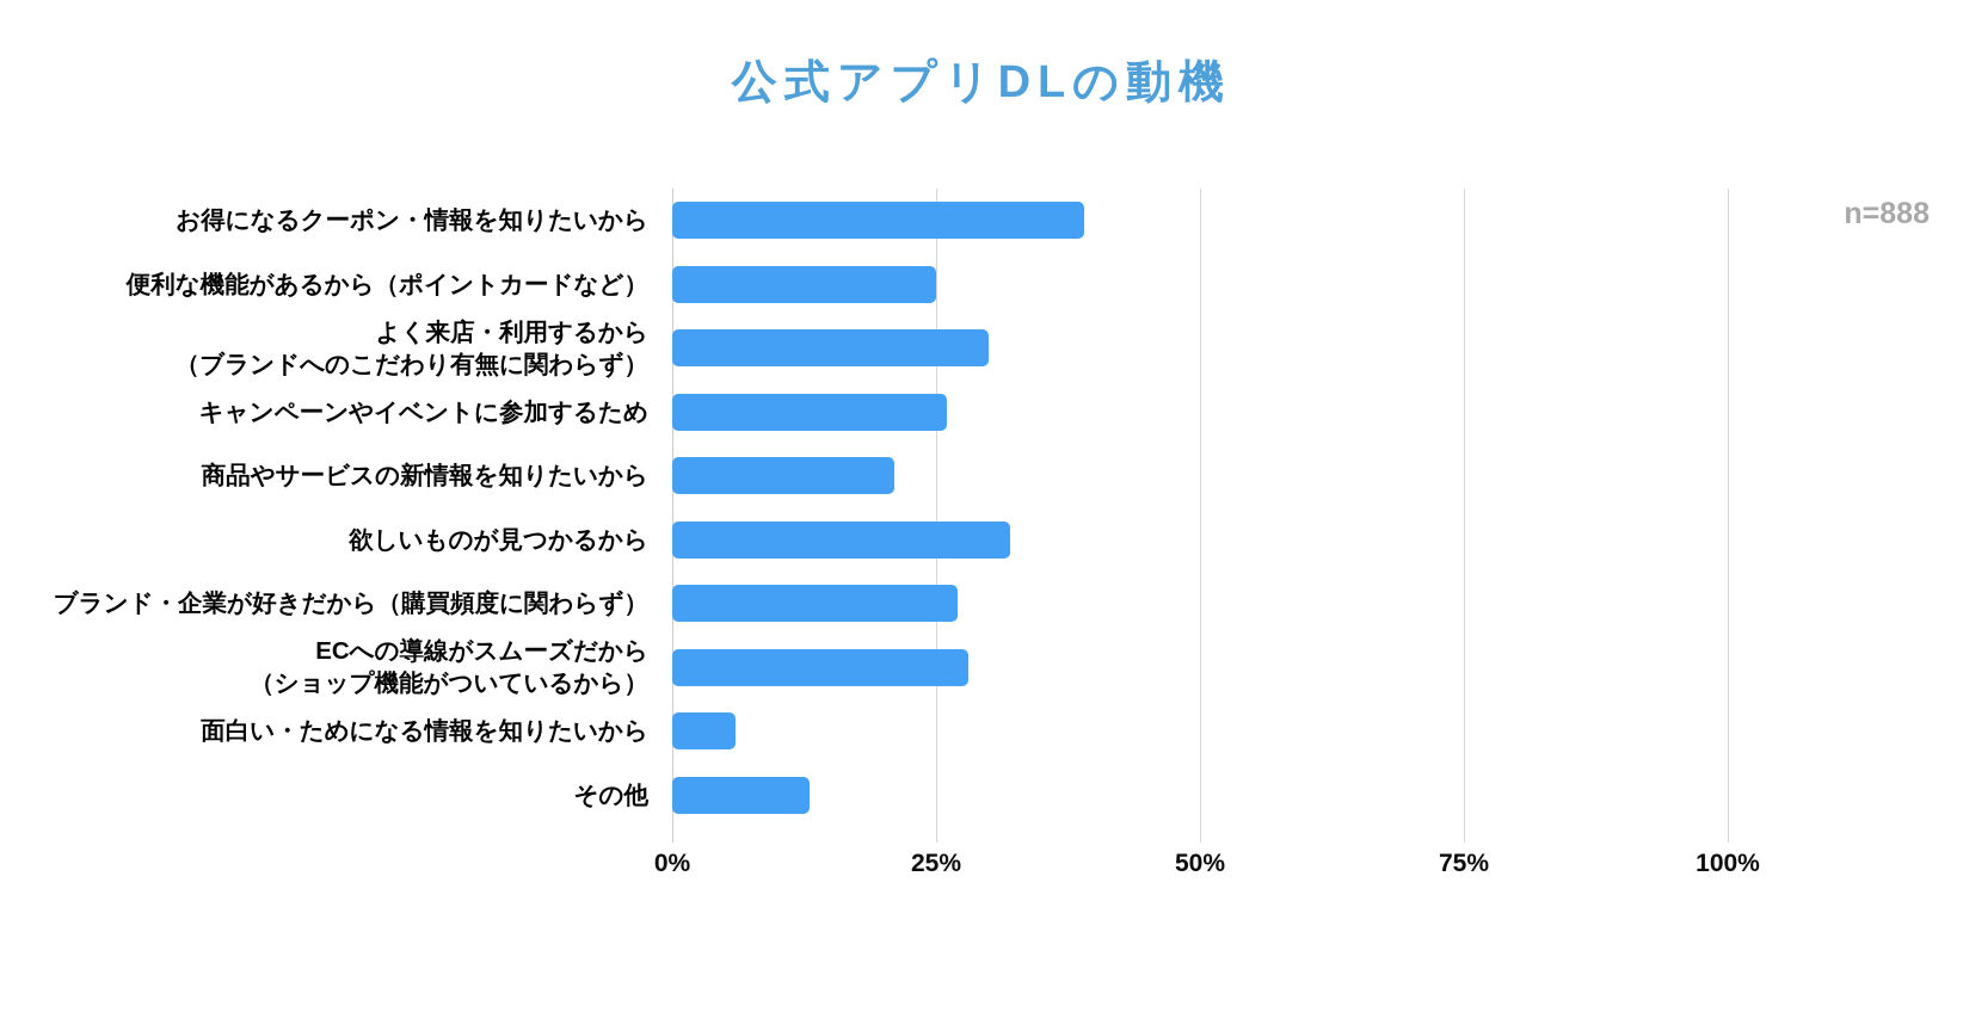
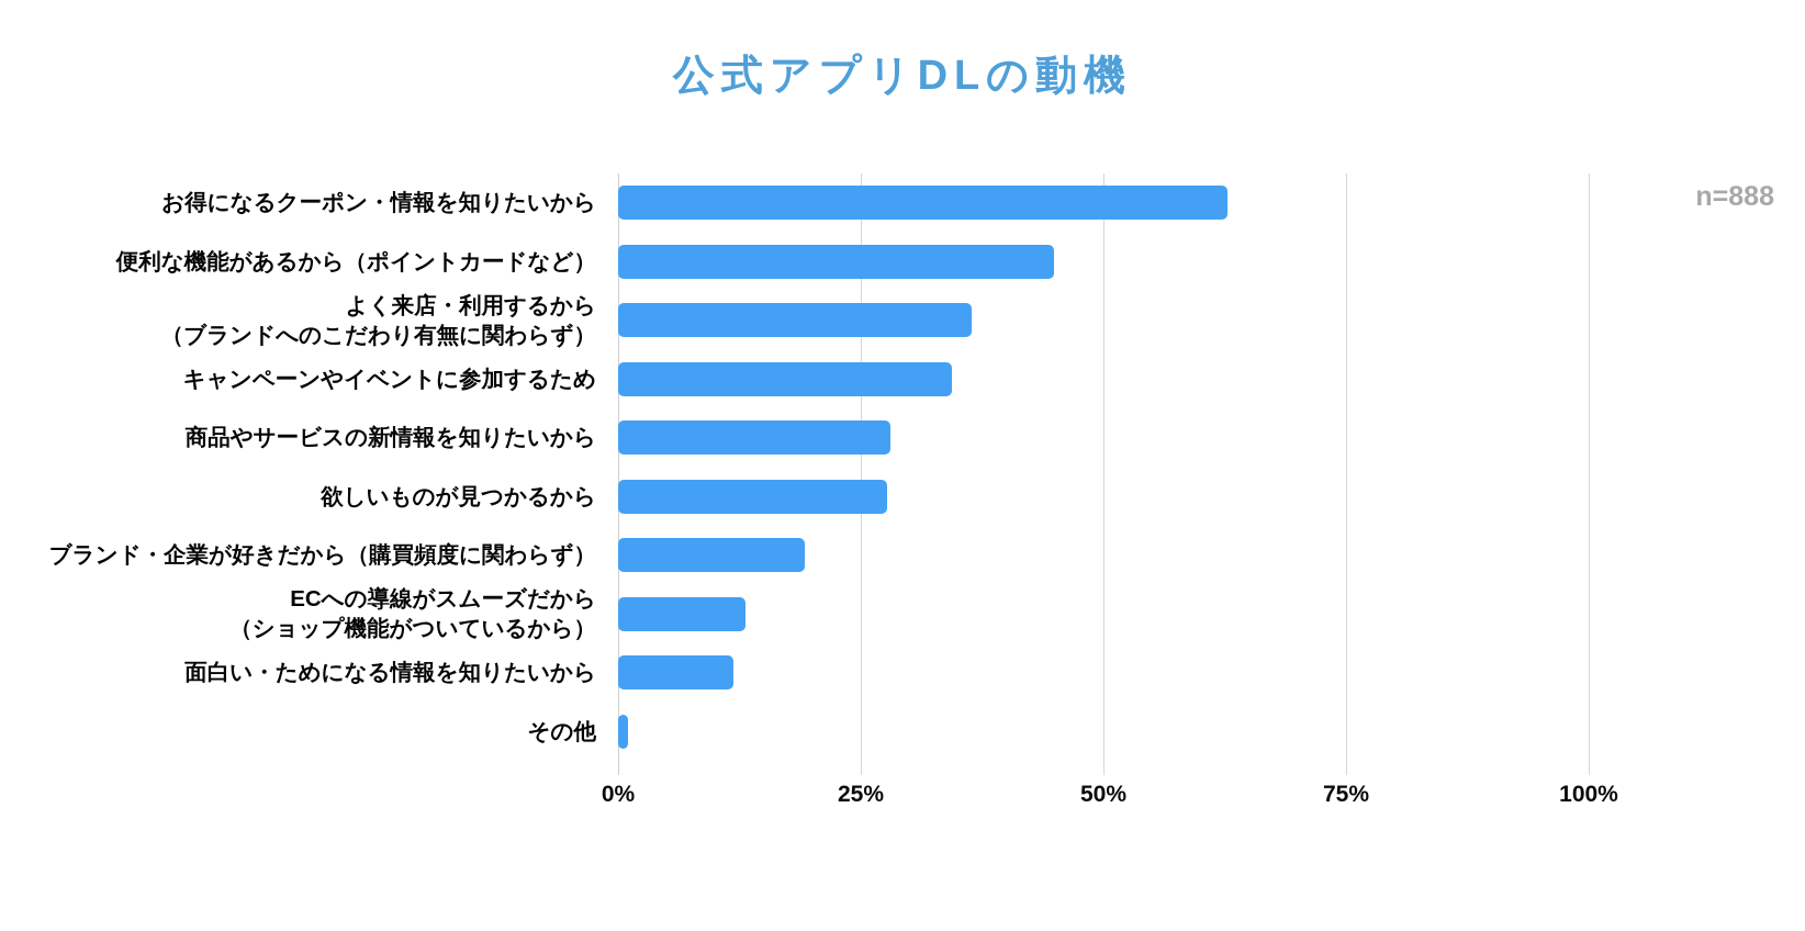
お得になるクーポン・情報を知りたいから: 39% -> 63%
便利な機能があるから（ポイントカードなど）: 25% -> 45%
よく来店・利用するから （ブランドへのこだわり有無に関わらず）: 30% -> 36%
キャンペーンやイベントに参加するため: 26% -> 34%
商品やサービスの新情報を知りたいから: 21% -> 28%
欲しいものが見つかるから: 32% -> 28%
ブランド・企業が好きだから（購買頻度に関わらず）: 27% -> 19%
ECへの導線がスムーズだから （ショップ機能がついているから）: 28% -> 13%
面白い・ためになる情報を知りたいから: 6% -> 12%
その他: 13% -> 1%
